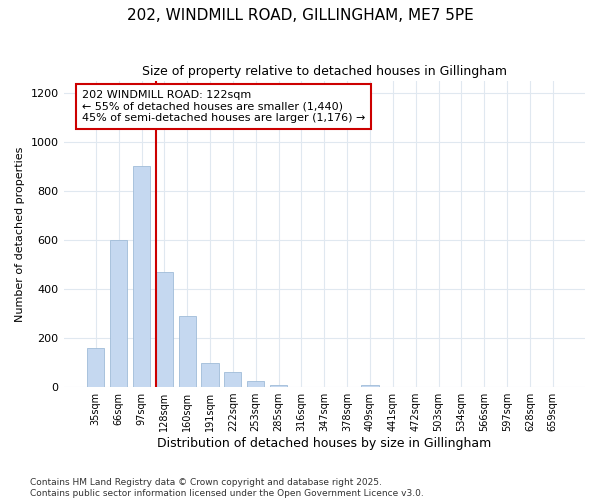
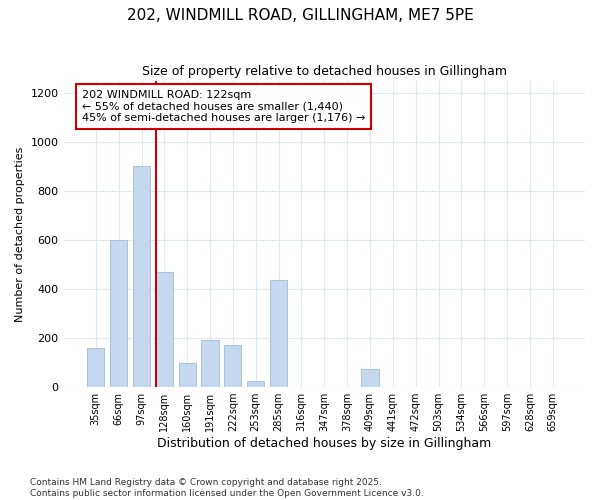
160sqm: 290 -> 100
191sqm: 100 -> 190
222sqm: 60 -> 170
285sqm: 10 -> 435
409sqm: 10 -> 75
